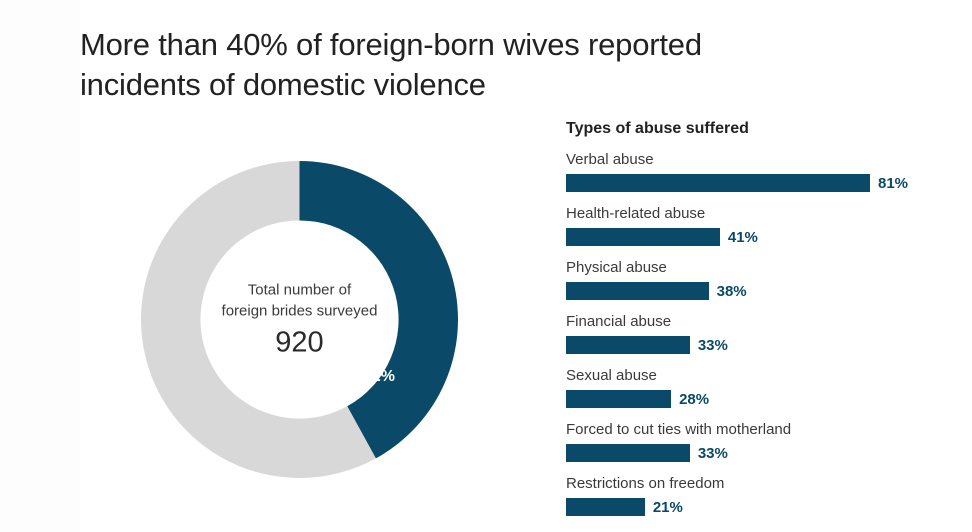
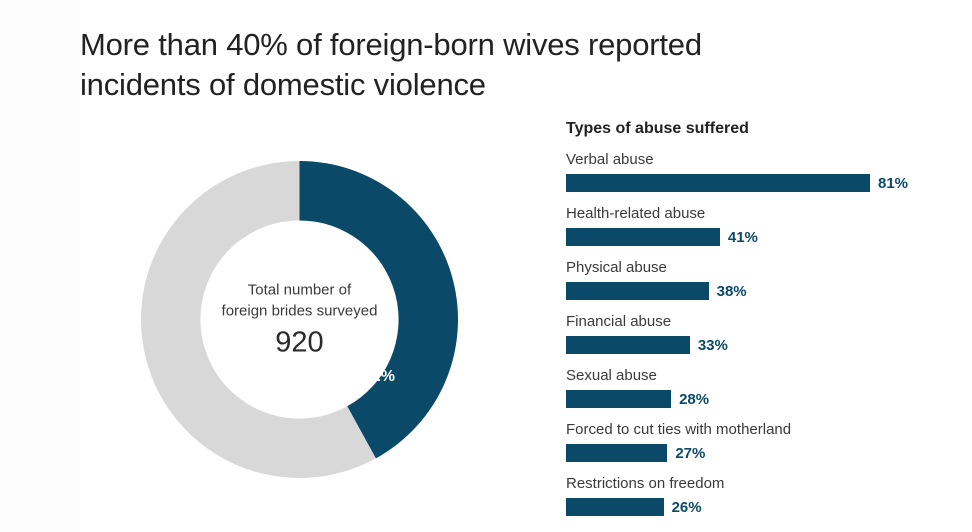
Types of abuse suffered/Forced to cut ties with motherland: 33% -> 27%
Types of abuse suffered/Restrictions on freedom: 21% -> 26%
